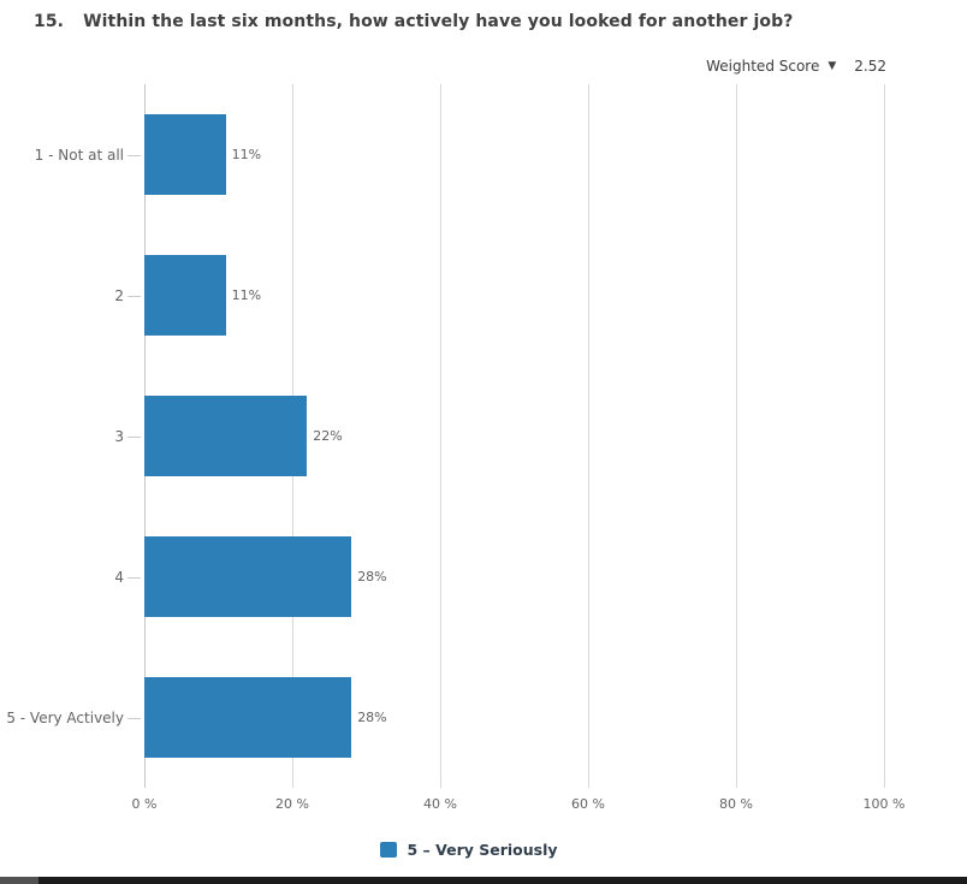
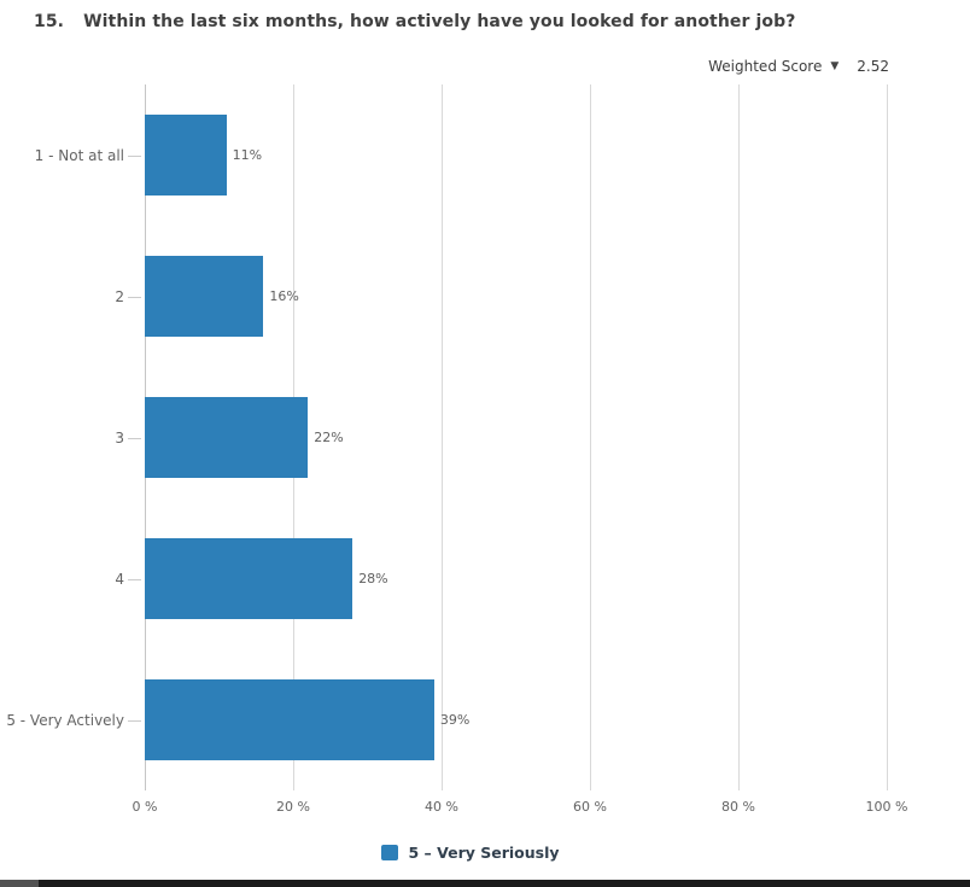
2: 11% -> 16%
5 - Very Actively: 28% -> 39%
